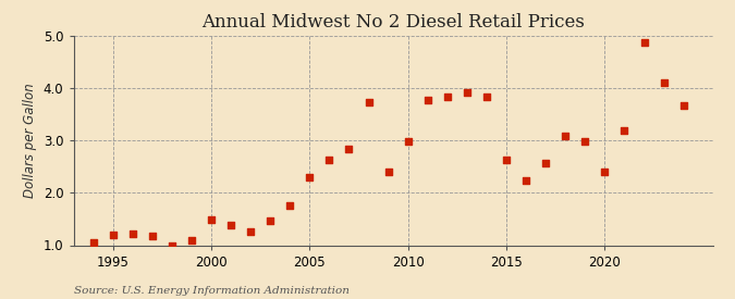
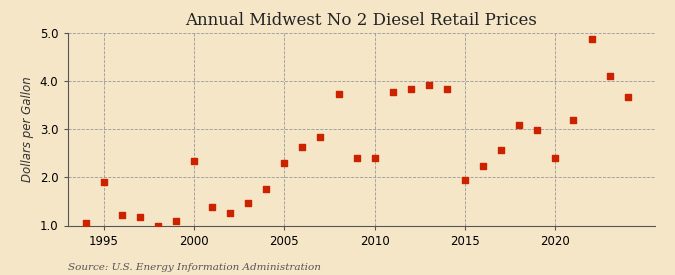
1995: 1.19 -> 1.90
2000: 1.49 -> 2.35
2010: 2.98 -> 2.40
2015: 2.63 -> 1.95
